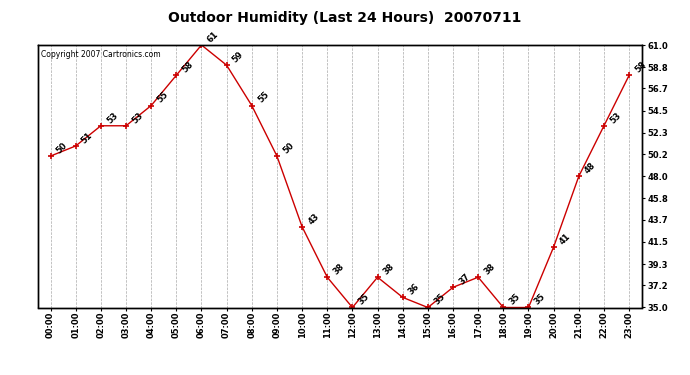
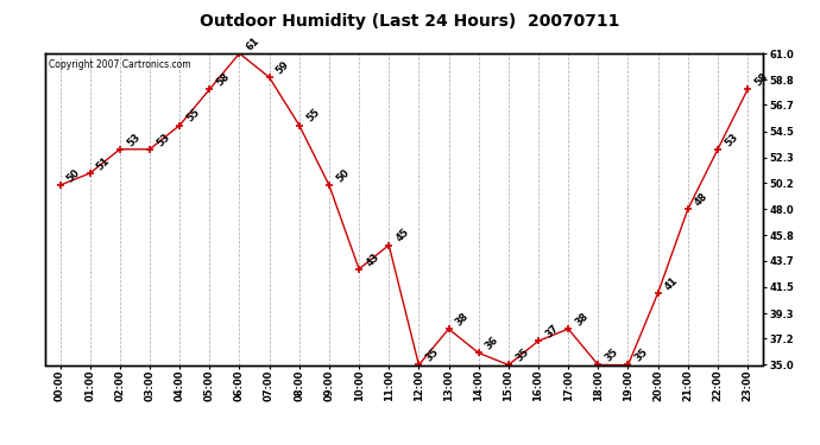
11:00: 38 -> 45
